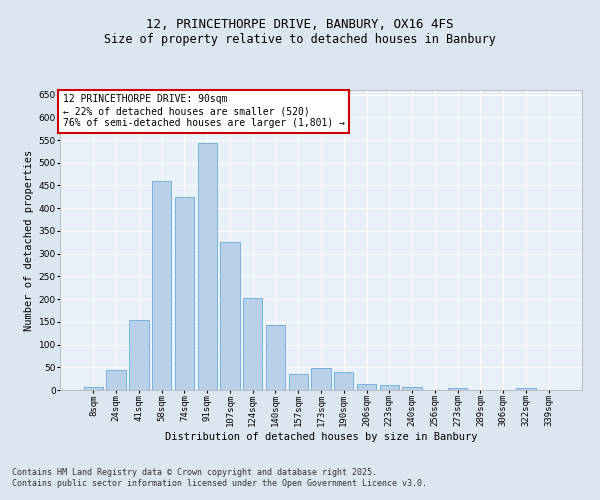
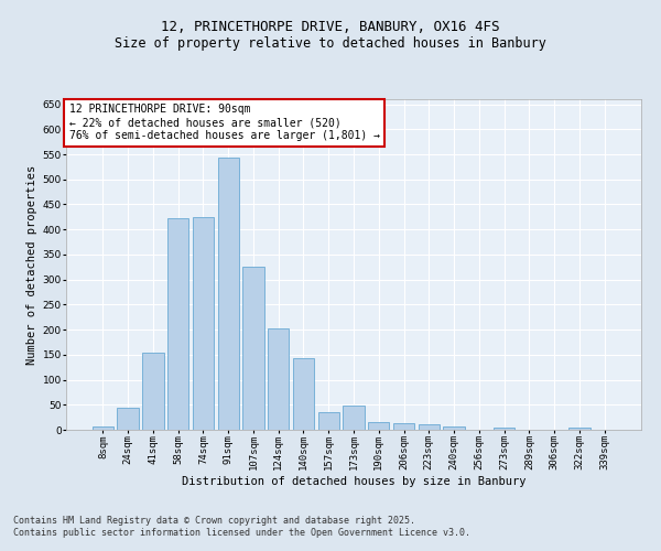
58sqm: 460 -> 422
190sqm: 40 -> 15
